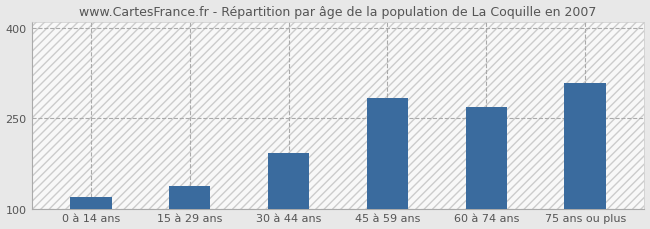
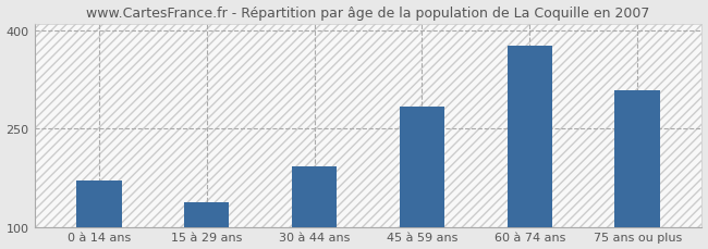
0 à 14 ans: 120 -> 170
60 à 74 ans: 268 -> 376
